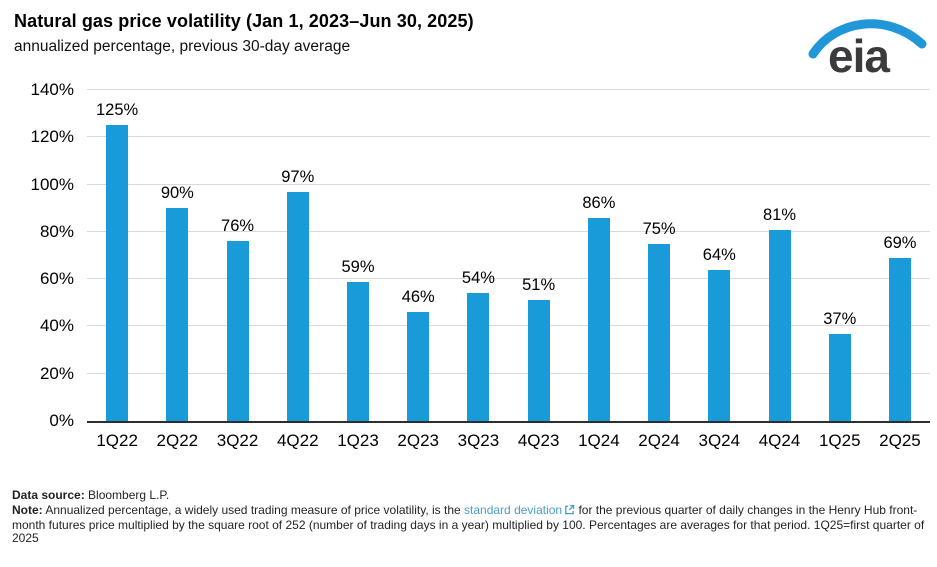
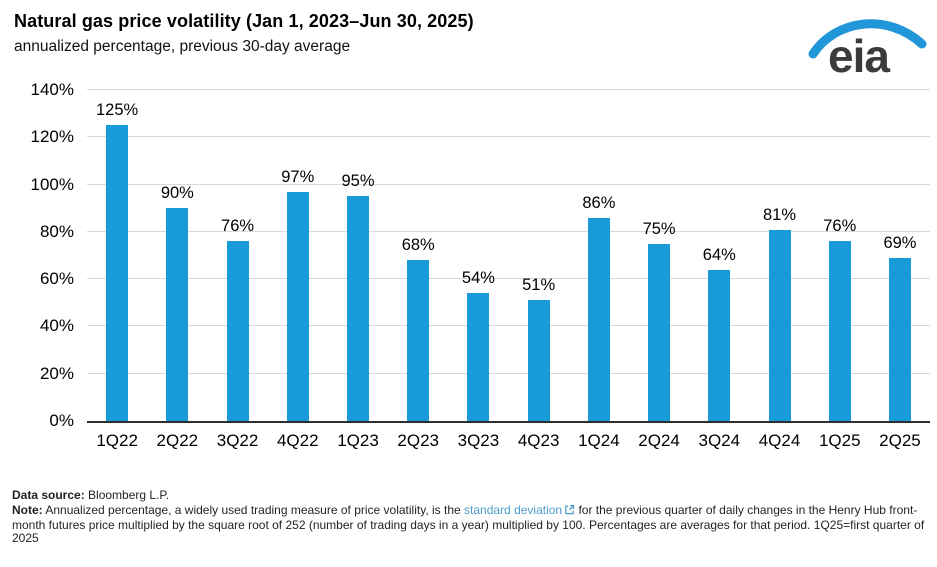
1Q23: 59% -> 95%
2Q23: 46% -> 68%
1Q25: 37% -> 76%
